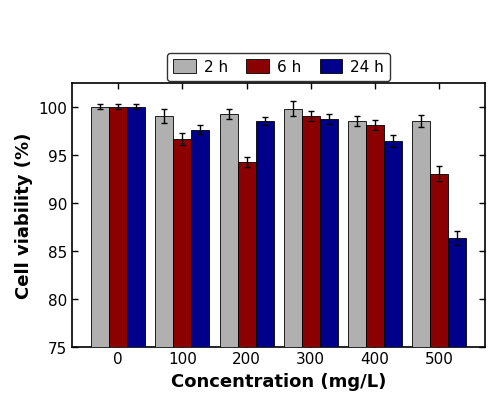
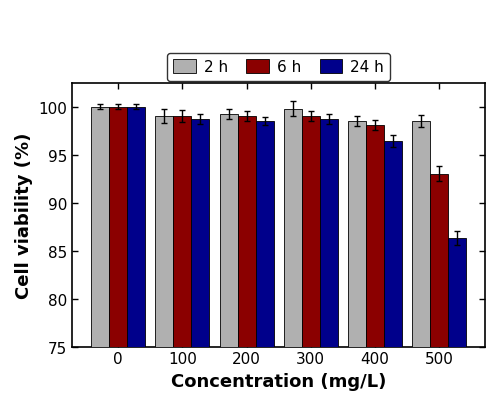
6 h/100: 96.6 -> 99.0
24 h/100: 97.6 -> 98.7
6 h/200: 94.2 -> 99.0
